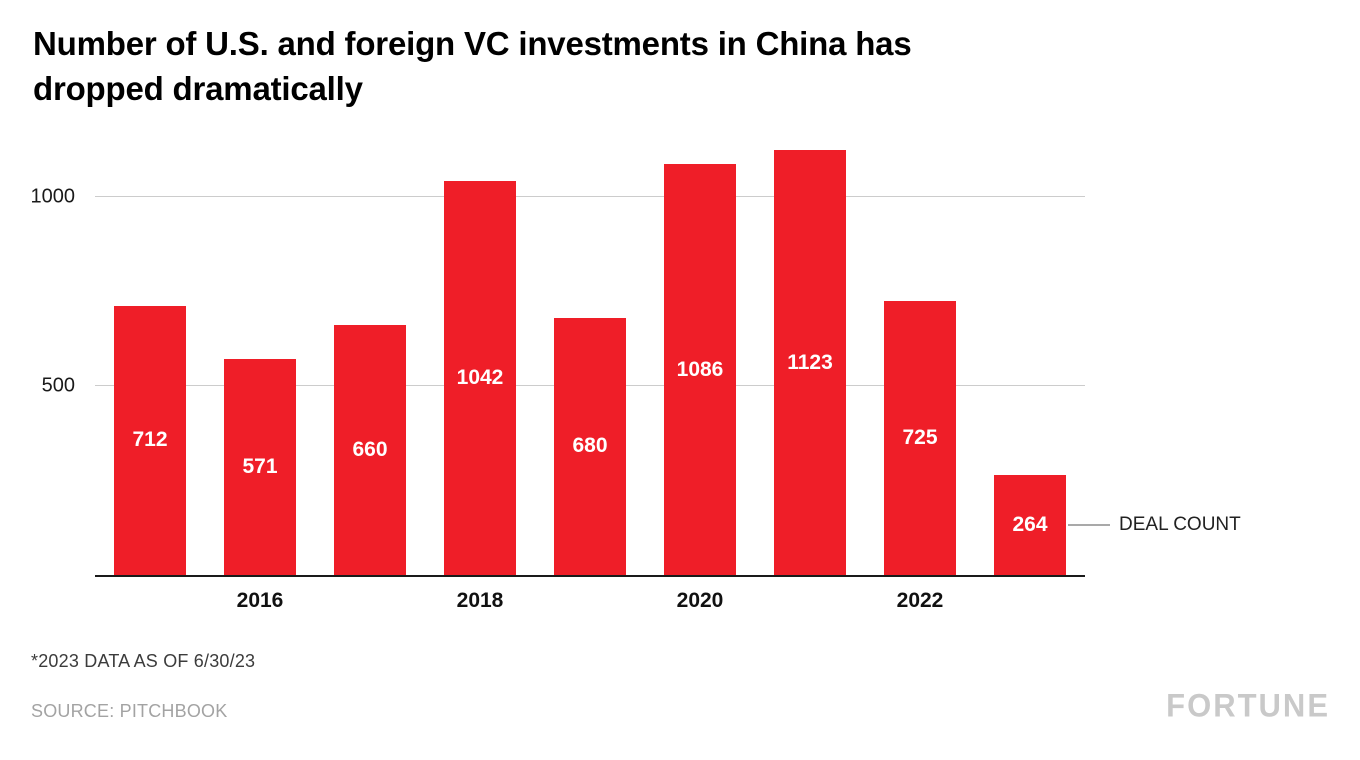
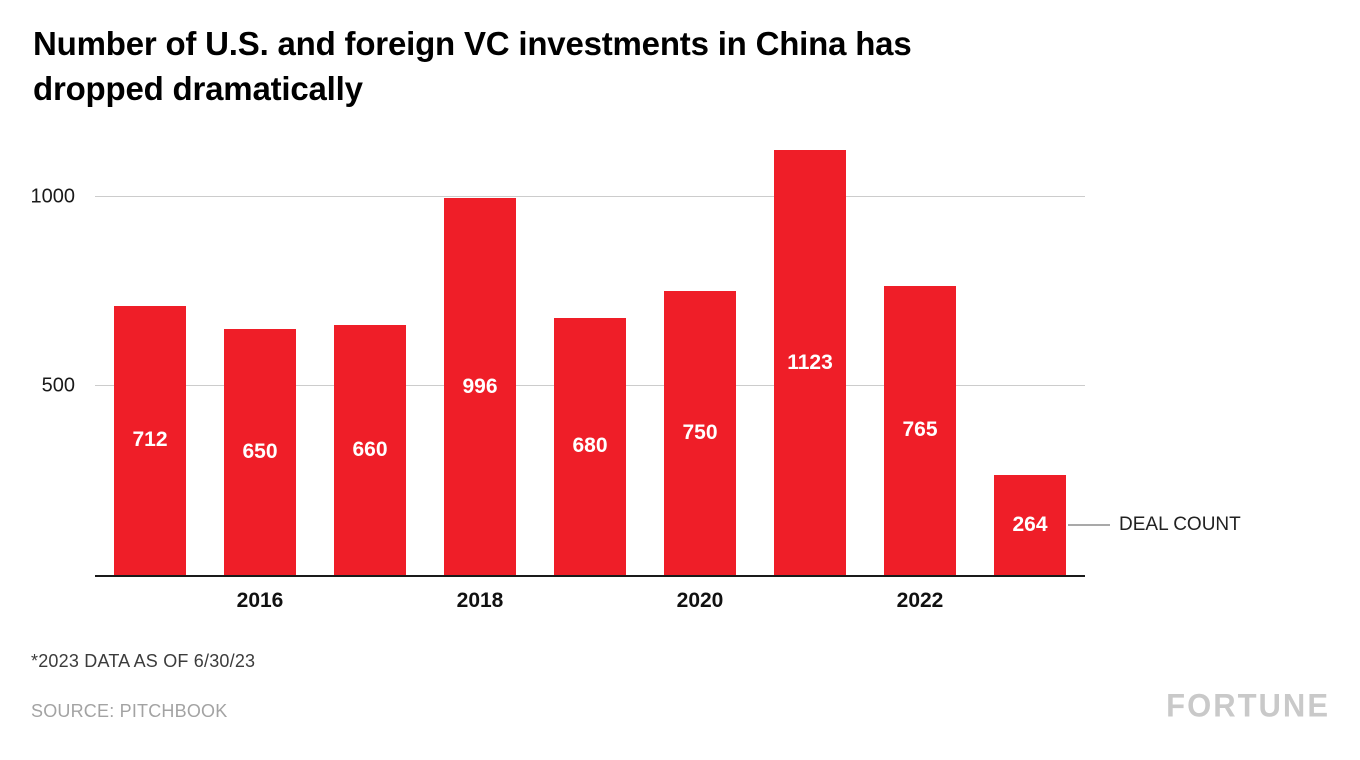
2016: 571 -> 650
2018: 1042 -> 996
2020: 1086 -> 750
2022: 725 -> 765
